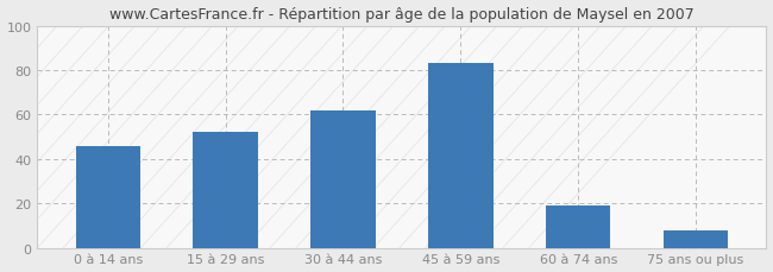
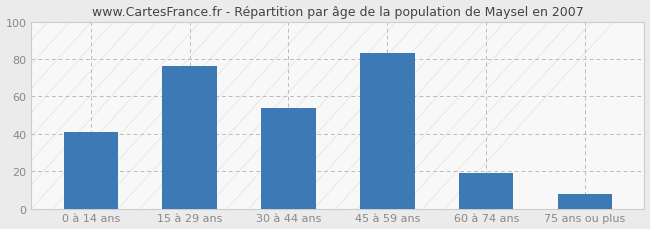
0 à 14 ans: 46 -> 41
15 à 29 ans: 52 -> 76
30 à 44 ans: 62 -> 54
